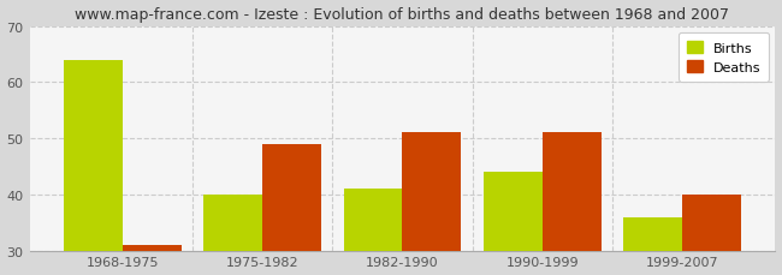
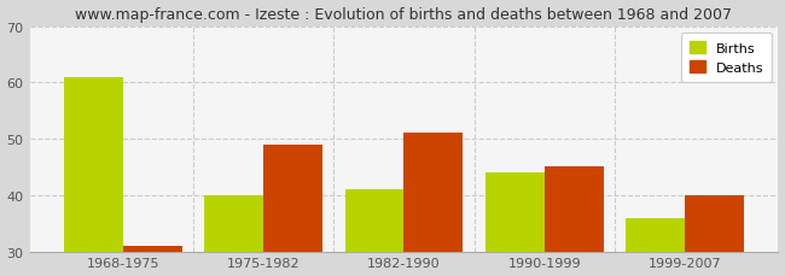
Births/1968-1975: 64 -> 61
Deaths/1990-1999: 51 -> 45
